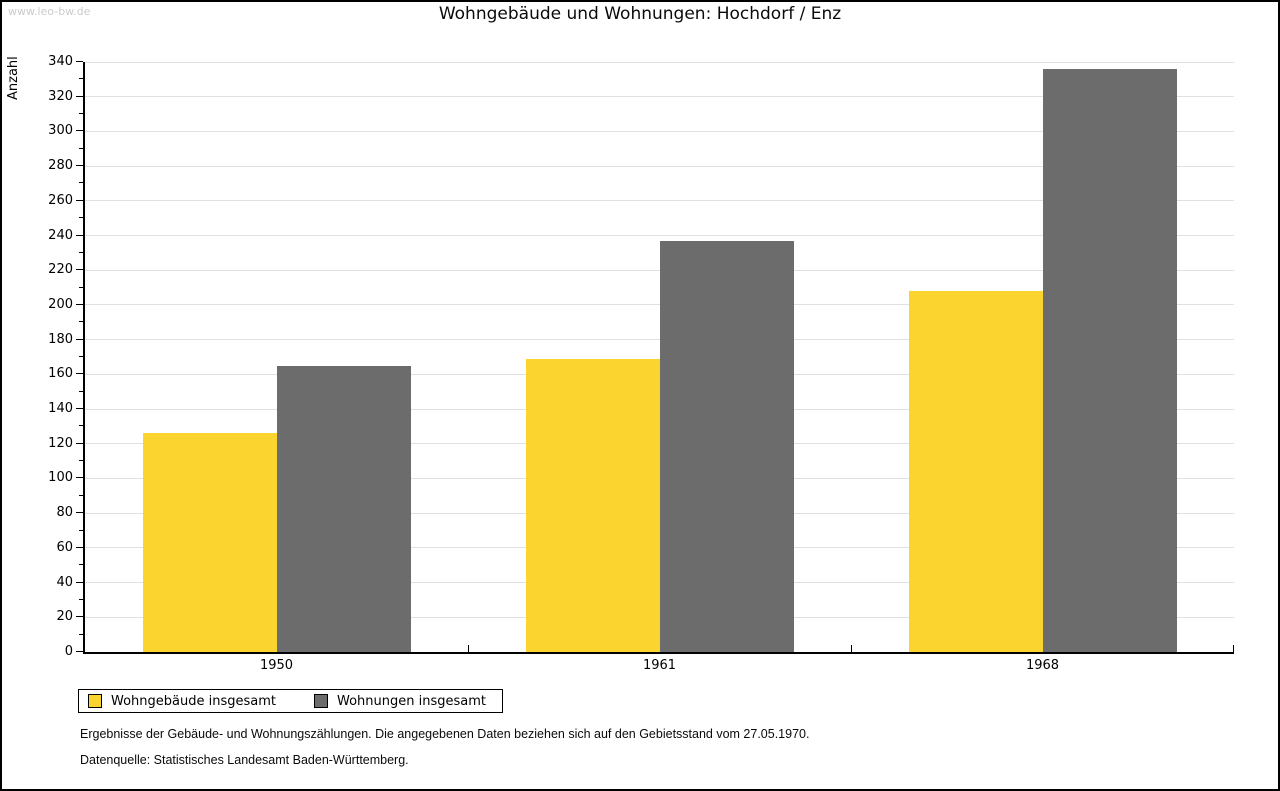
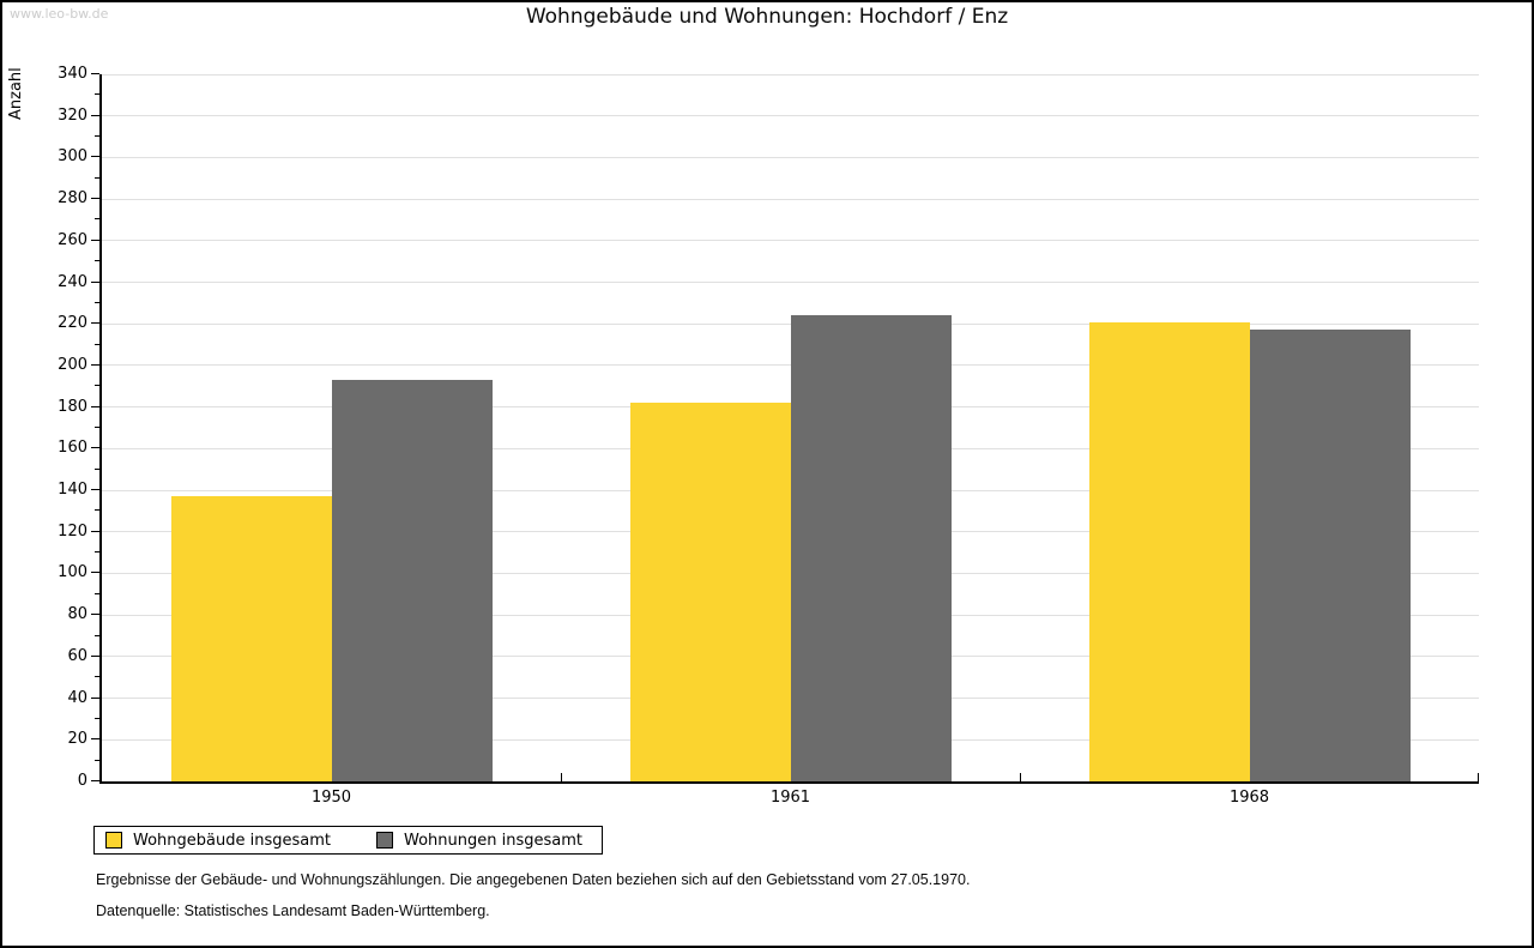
Wohngebäude insgesamt/1950: 126 -> 137
Wohnungen insgesamt/1950: 165 -> 193
Wohngebäude insgesamt/1961: 169 -> 182
Wohnungen insgesamt/1961: 237 -> 224
Wohngebäude insgesamt/1968: 208 -> 221
Wohnungen insgesamt/1968: 336 -> 217
